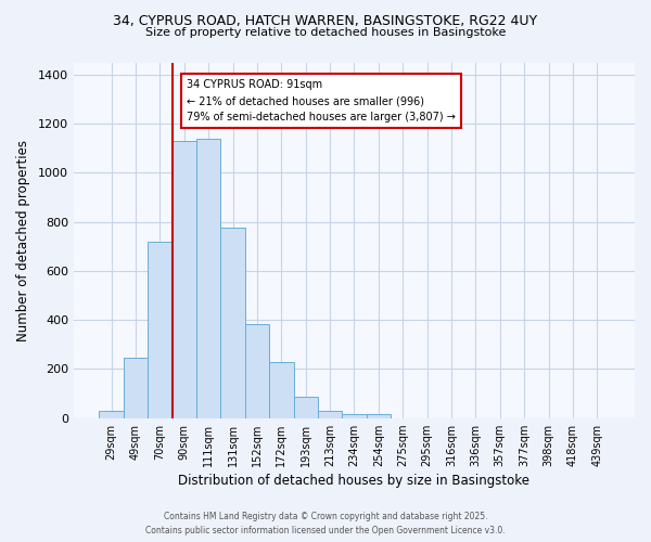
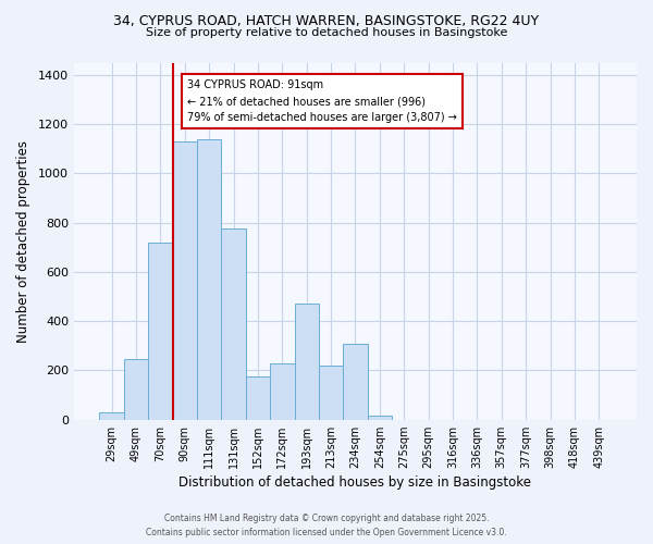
152sqm: 385 -> 175
193sqm: 85 -> 470
213sqm: 30 -> 220
234sqm: 18 -> 310
